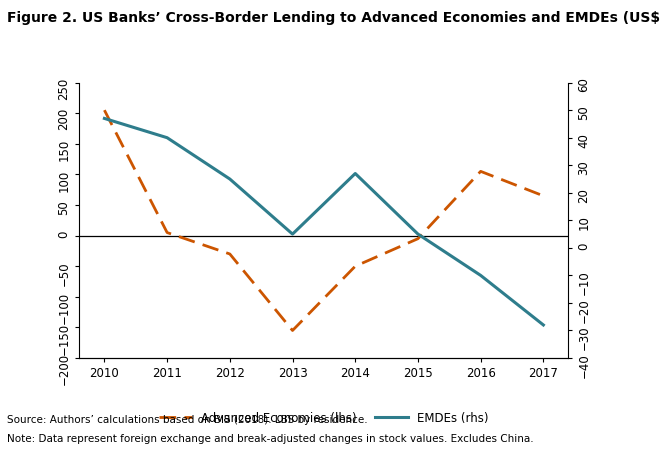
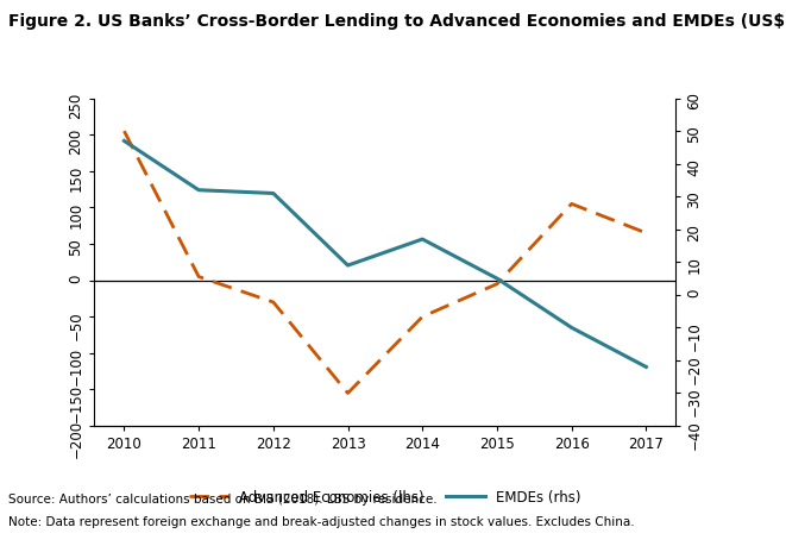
EMDEs (rhs)/2011: 40 -> 32
EMDEs (rhs)/2012: 25 -> 31
EMDEs (rhs)/2013: 5 -> 9
EMDEs (rhs)/2014: 27 -> 17
EMDEs (rhs)/2017: -28 -> -22
